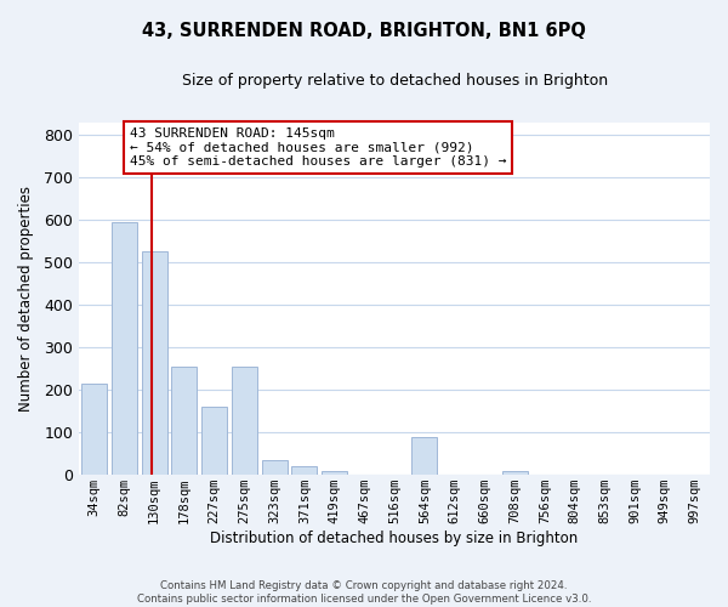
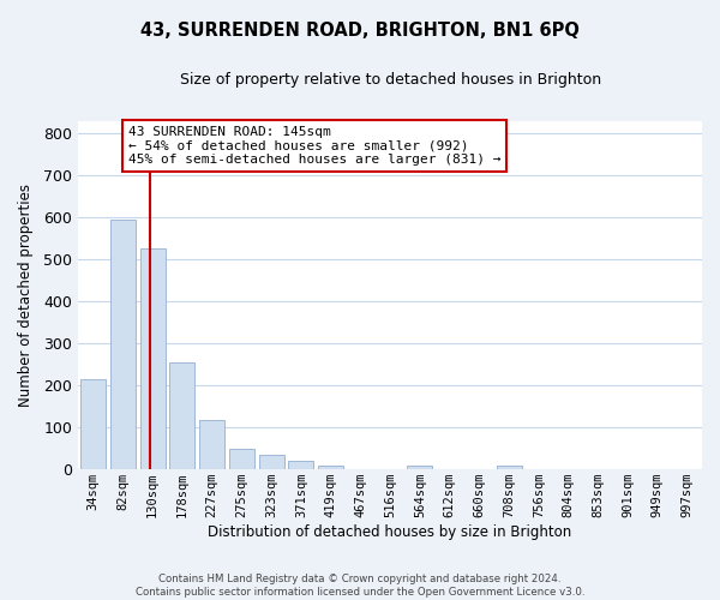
227sqm: 160 -> 118
275sqm: 255 -> 50
564sqm: 90 -> 8
